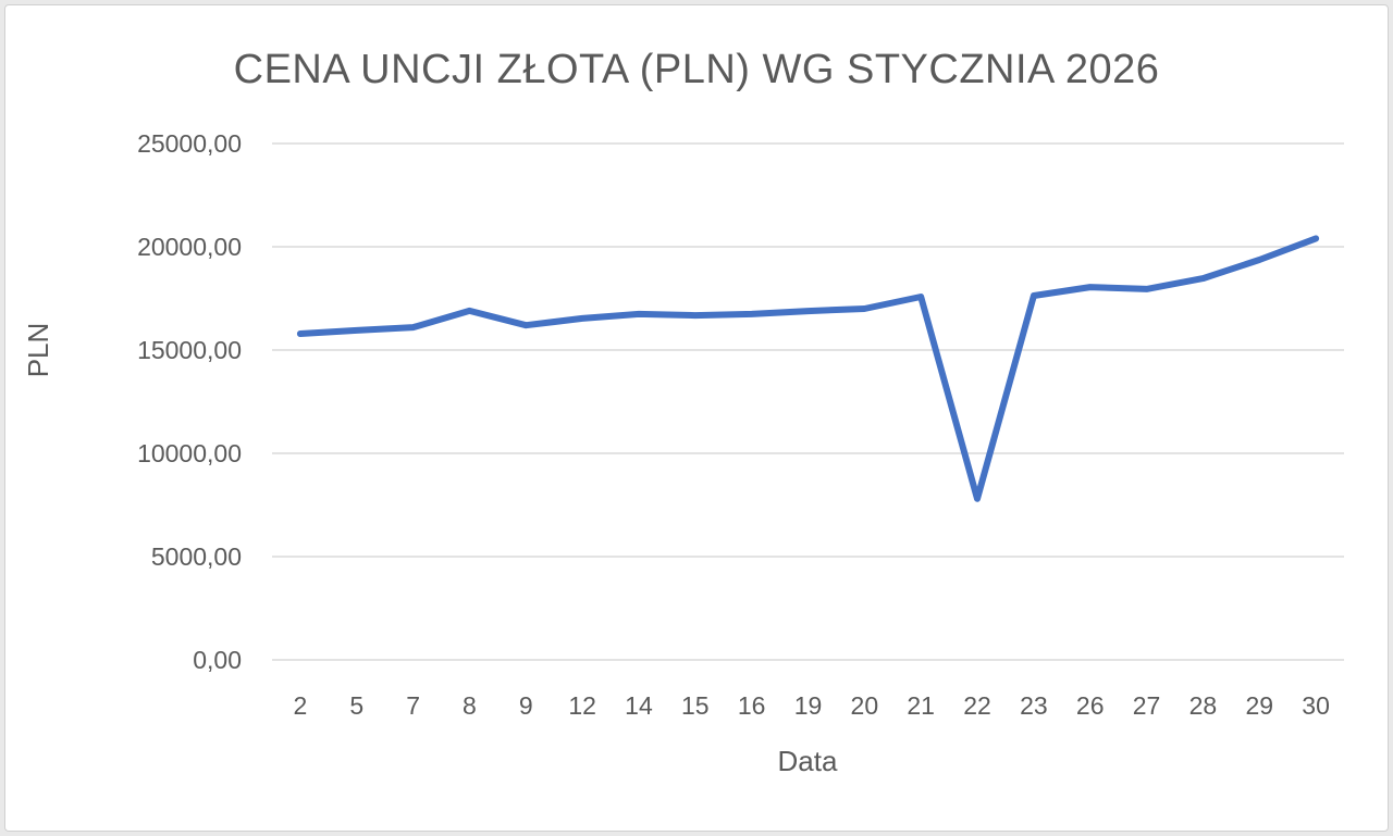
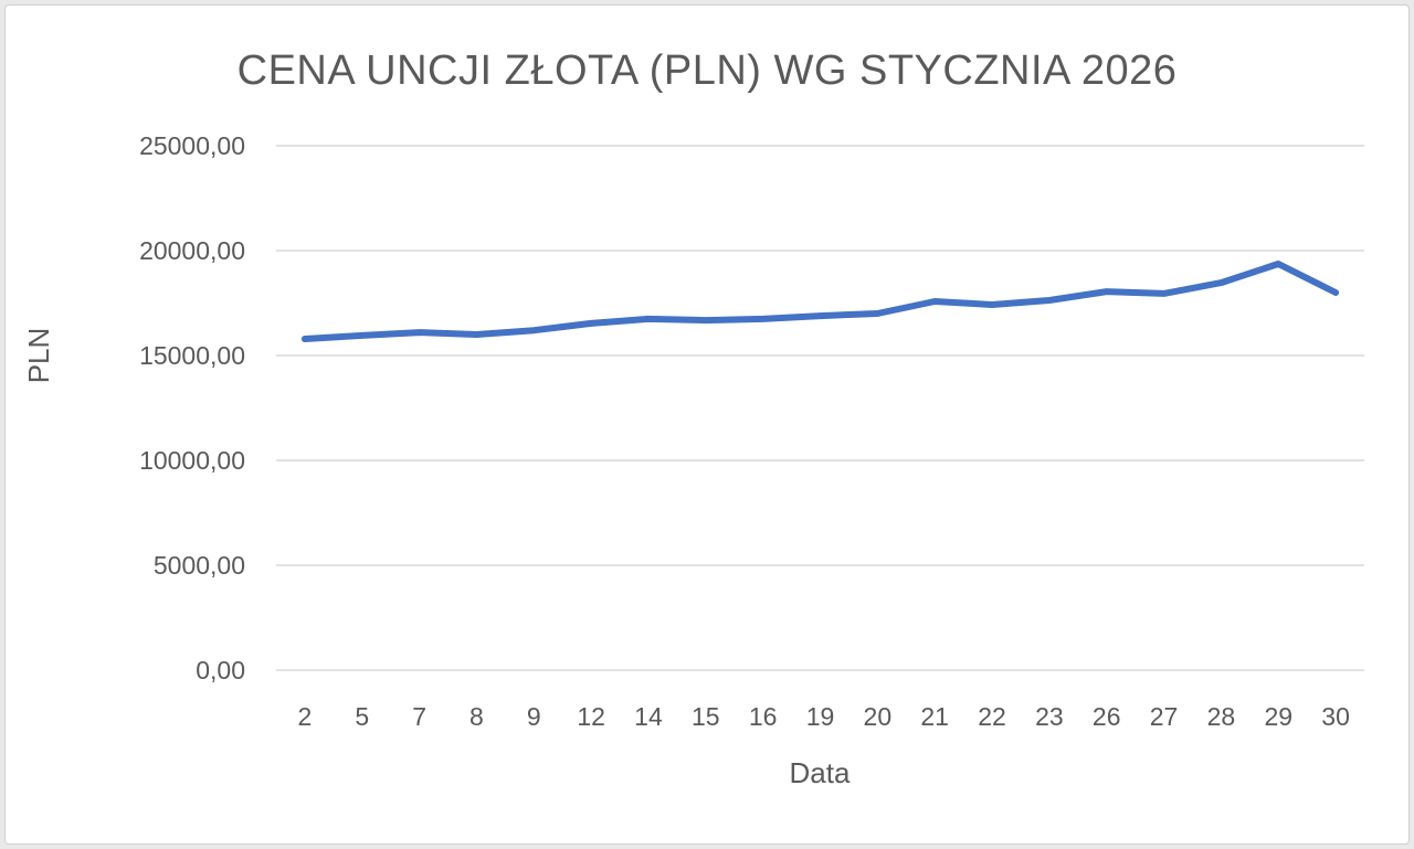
8: 16900 -> 16000
22: 7800 -> 17400
30: 20400 -> 18000
